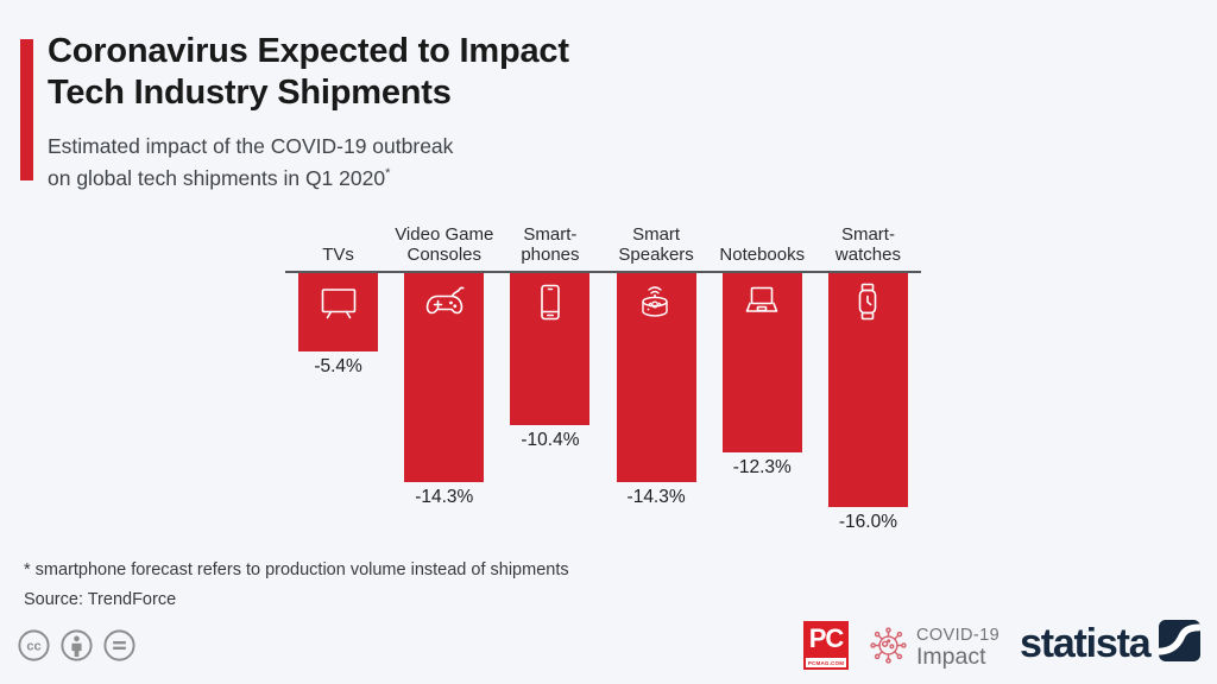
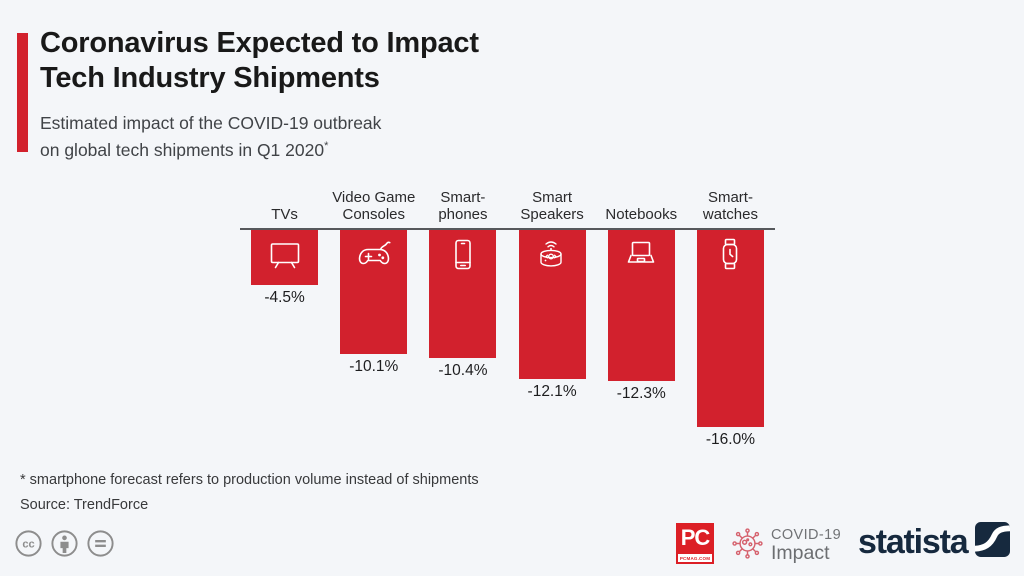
TVs: -5.4% -> -4.5%
Video Game Consoles: -14.3% -> -10.1%
Smart Speakers: -14.3% -> -12.1%
